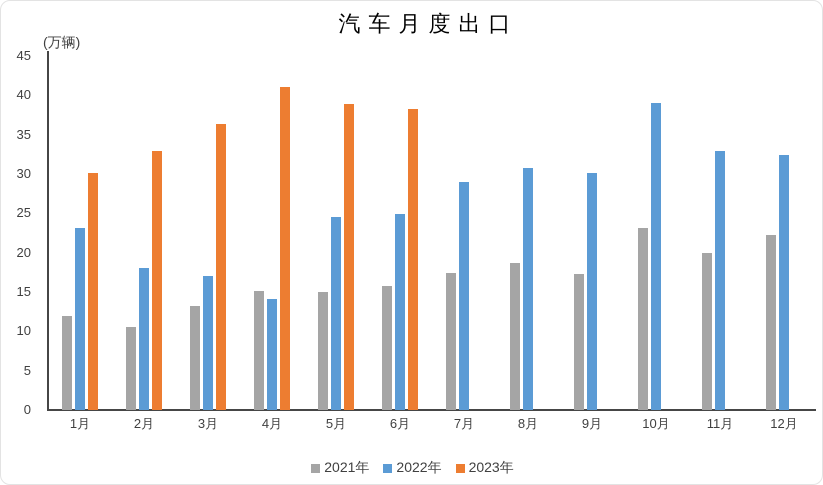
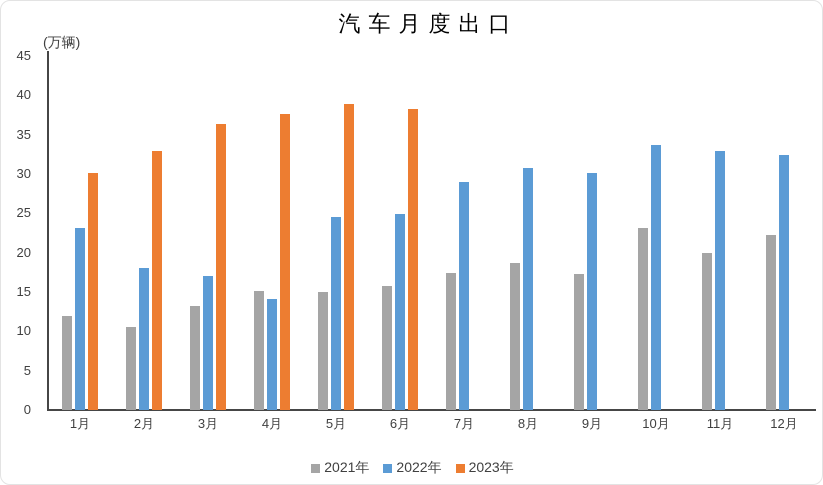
2023年/4月: 41 -> 38
2022年/10月: 39 -> 34
